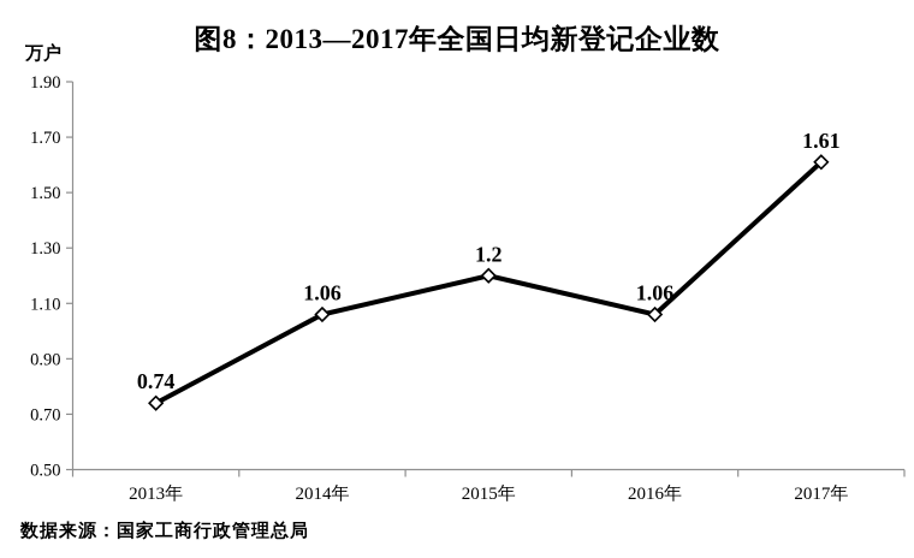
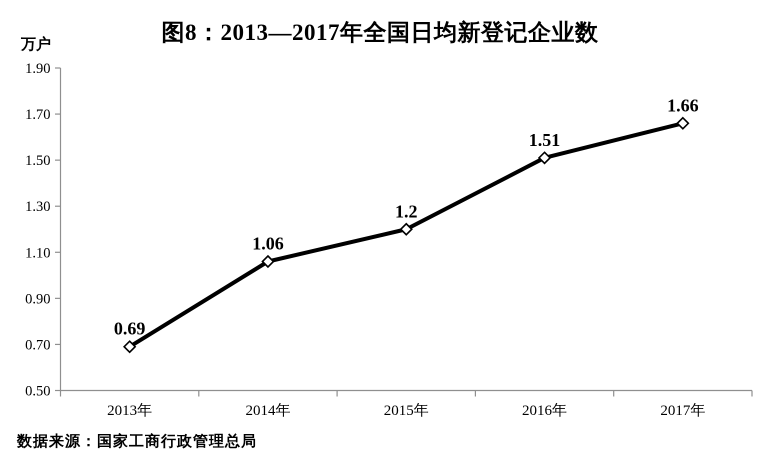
2013年: 0.74 -> 0.69
2016年: 1.06 -> 1.51
2017年: 1.61 -> 1.66
